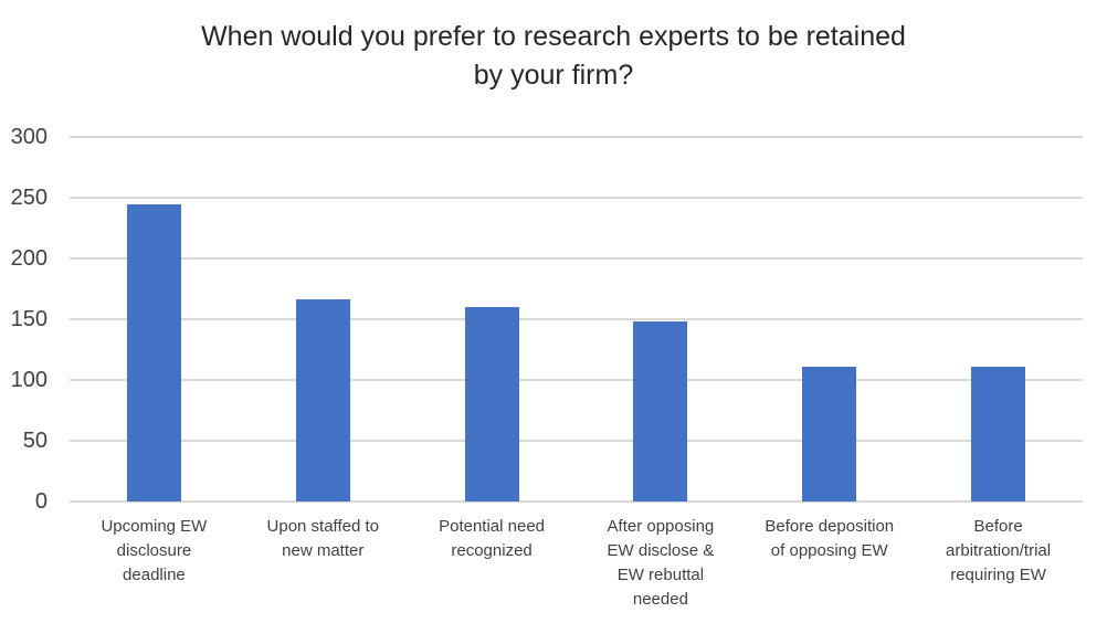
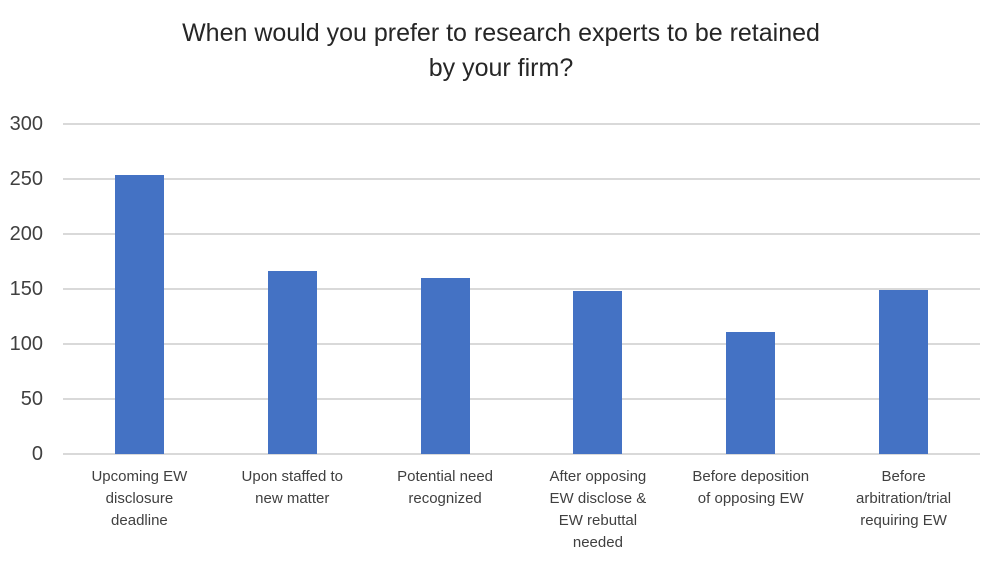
Upcoming EW disclosure deadline: 245 -> 254
Before arbitration/trial requiring EW: 111 -> 149
